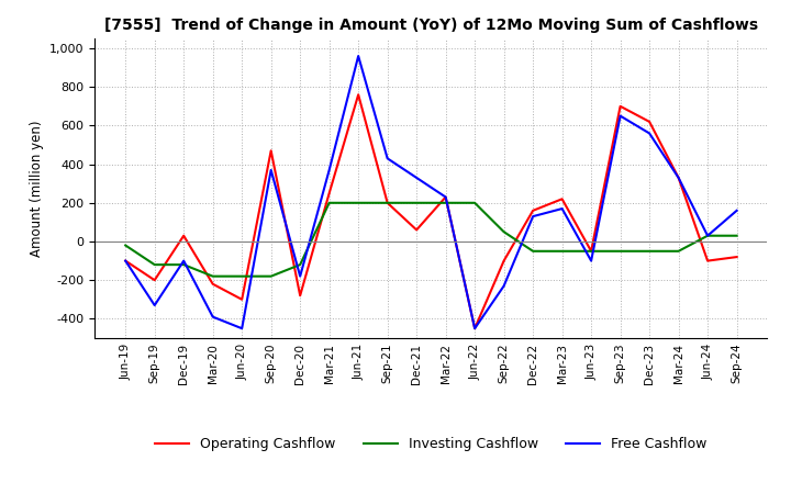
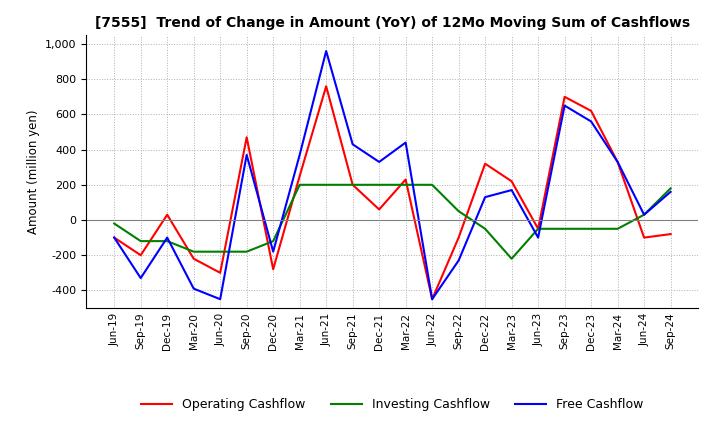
Free Cashflow/Mar-22: 230 -> 440
Operating Cashflow/Dec-22: 160 -> 320
Investing Cashflow/Mar-23: -50 -> -220
Investing Cashflow/Sep-24: 30 -> 180
